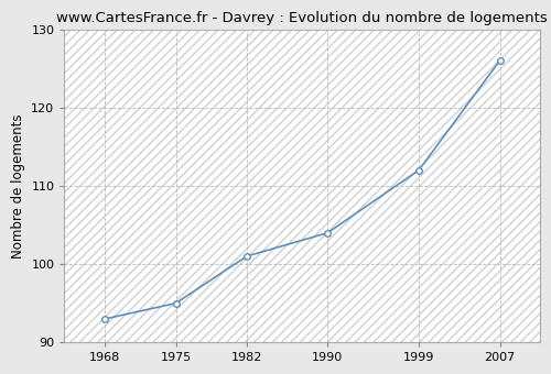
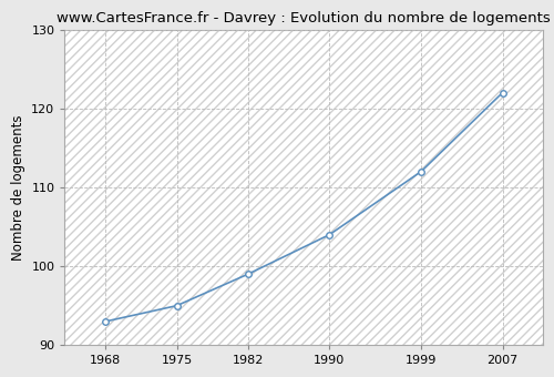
1982: 101 -> 99
2007: 126 -> 122
